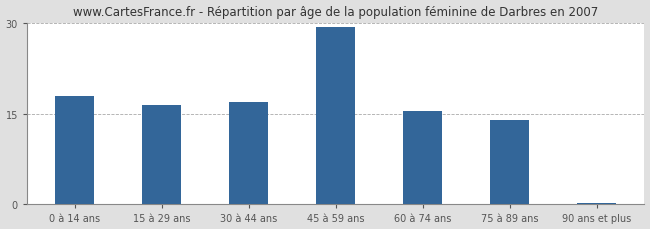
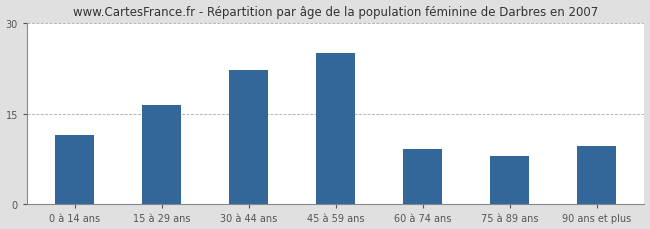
0 à 14 ans: 18.0 -> 11.4
30 à 44 ans: 17.0 -> 22.2
45 à 59 ans: 29.3 -> 25.0
60 à 74 ans: 15.4 -> 9.2
75 à 89 ans: 13.9 -> 8.0
90 ans et plus: 0.3 -> 9.6
